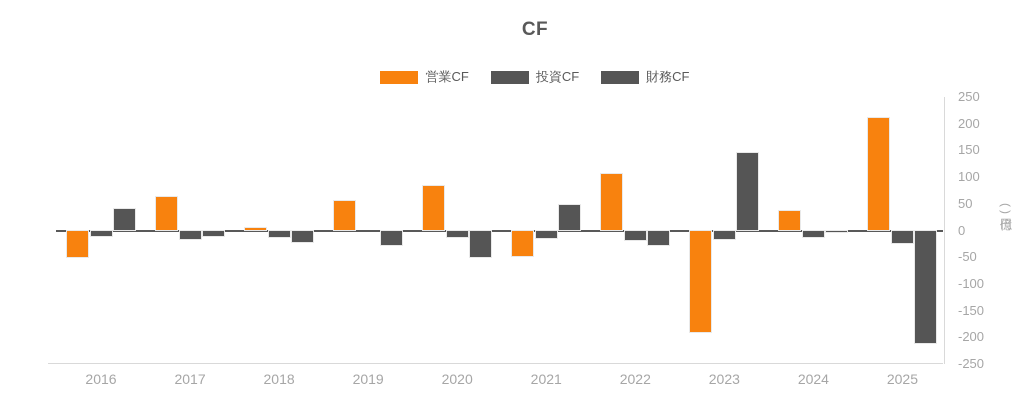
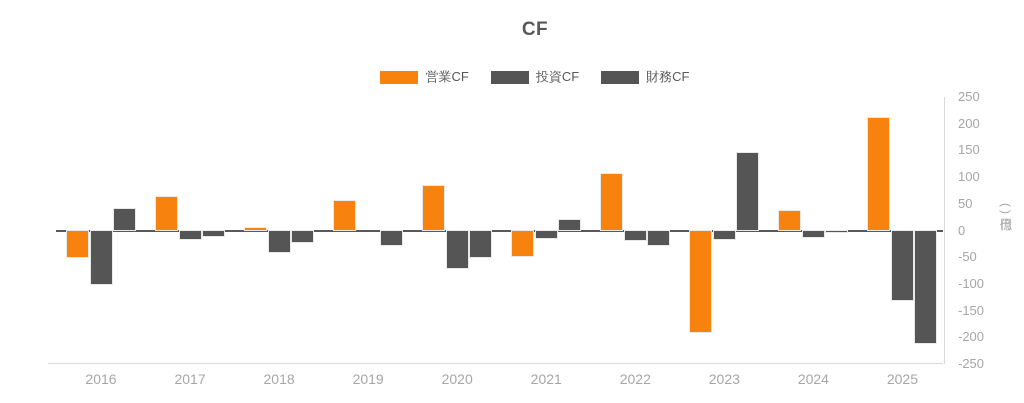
投資CF/2016: -10 -> -100
投資CF/2018: -10 -> -40
投資CF/2020: -10 -> -70
財務CF/2021: 50 -> 20
投資CF/2025: -20 -> -130
